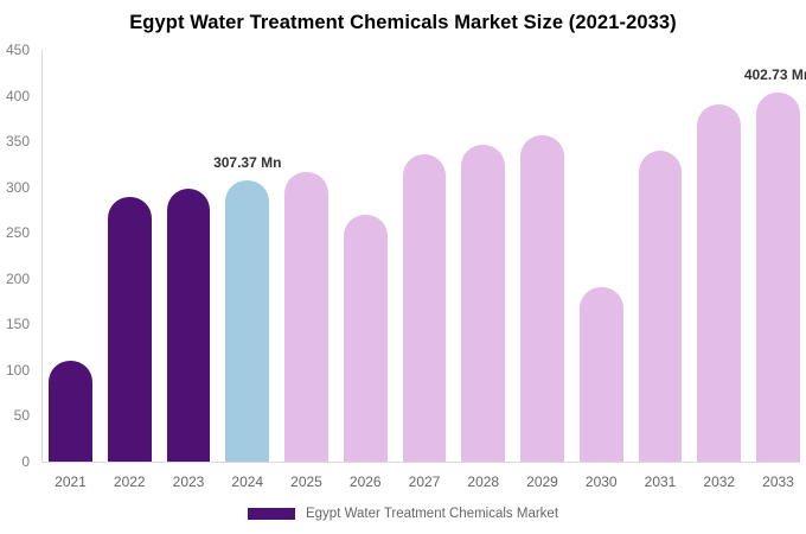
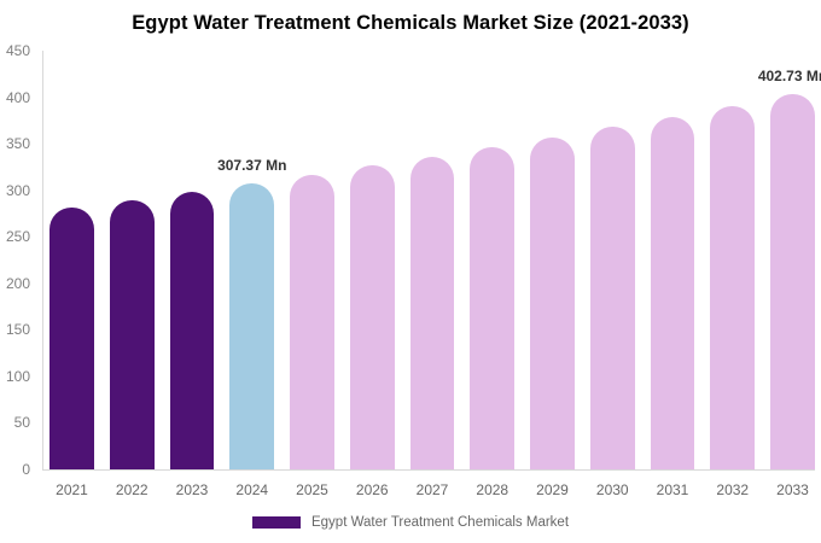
2021: 110 -> 280
2026: 270 -> 330
2030: 190 -> 370
2031: 340 -> 380
